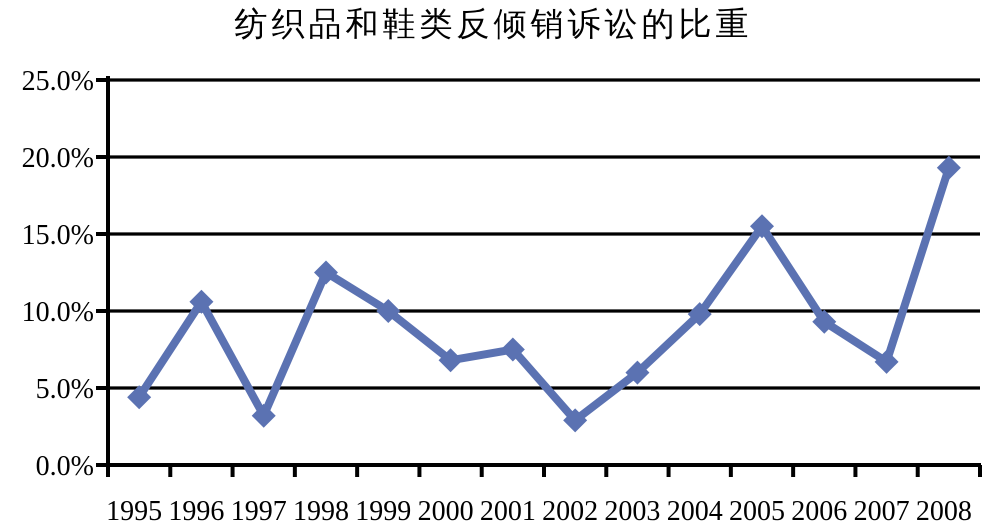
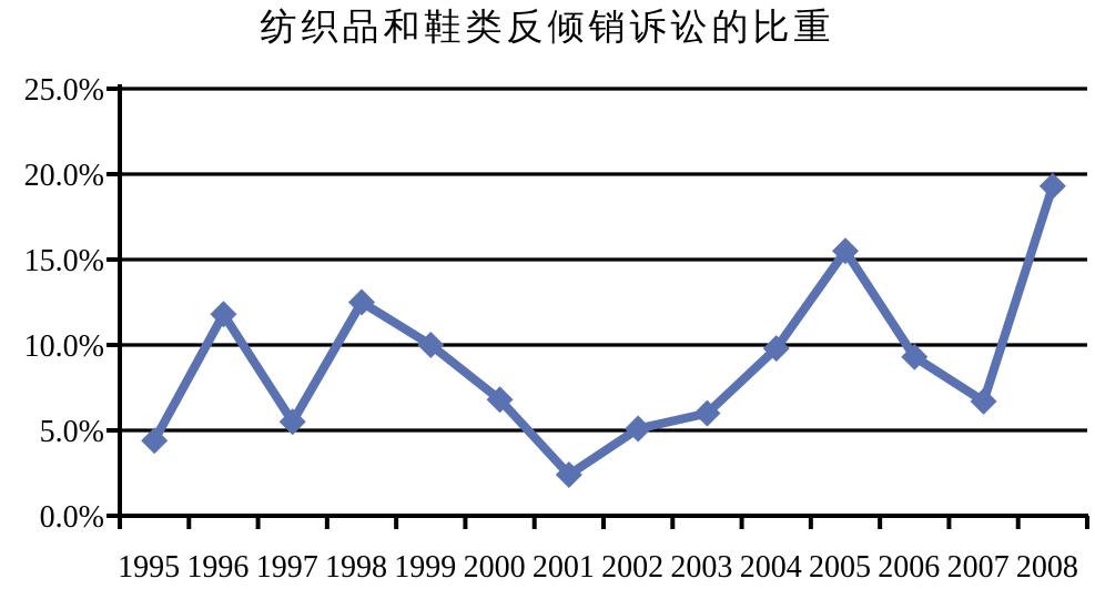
1996: 10.6% -> 11.8%
1997: 3.2% -> 5.5%
2001: 7.5% -> 2.4%
2002: 2.9% -> 5.1%
